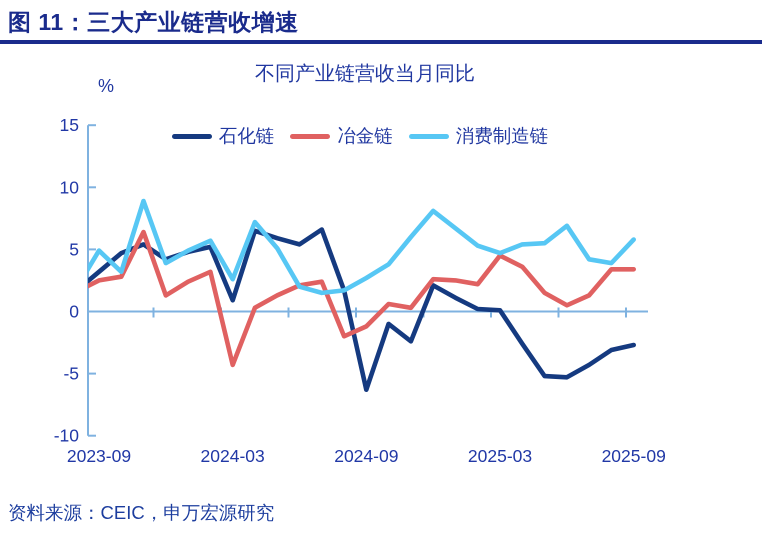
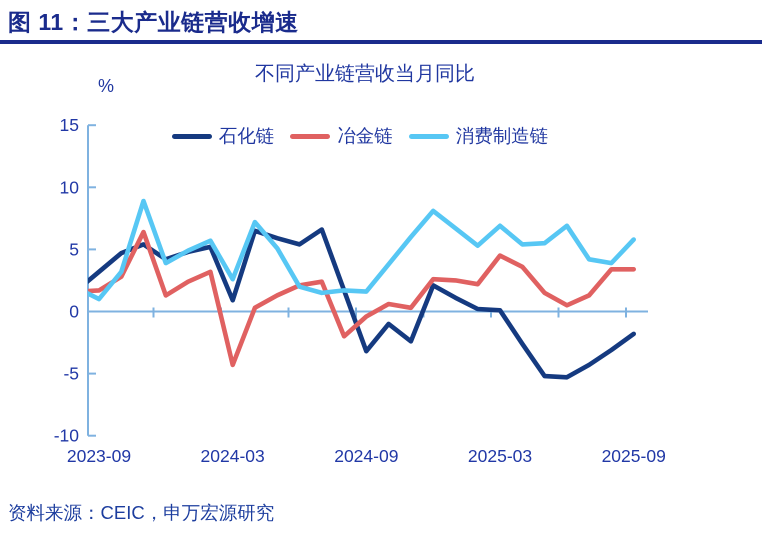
冶金链/2023-09: 2.5 -> 1.7
消费制造链/2023-09: 4.9 -> 1.0
石化链/2024-09: -6.3 -> -3.2
冶金链/2024-09: -1.2 -> -0.4
消费制造链/2024-09: 2.7 -> 1.6
消费制造链/2025-03: 4.7 -> 6.9
石化链/2025-09: -2.7 -> -1.8
